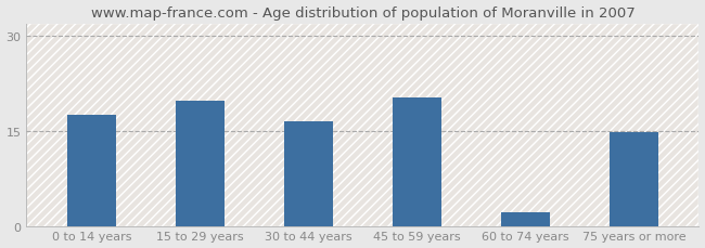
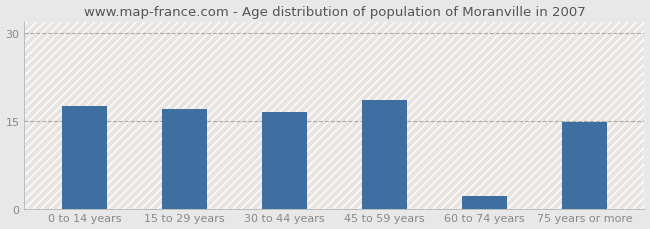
15 to 29 years: 19.8 -> 17.0
45 to 59 years: 20.2 -> 18.5
